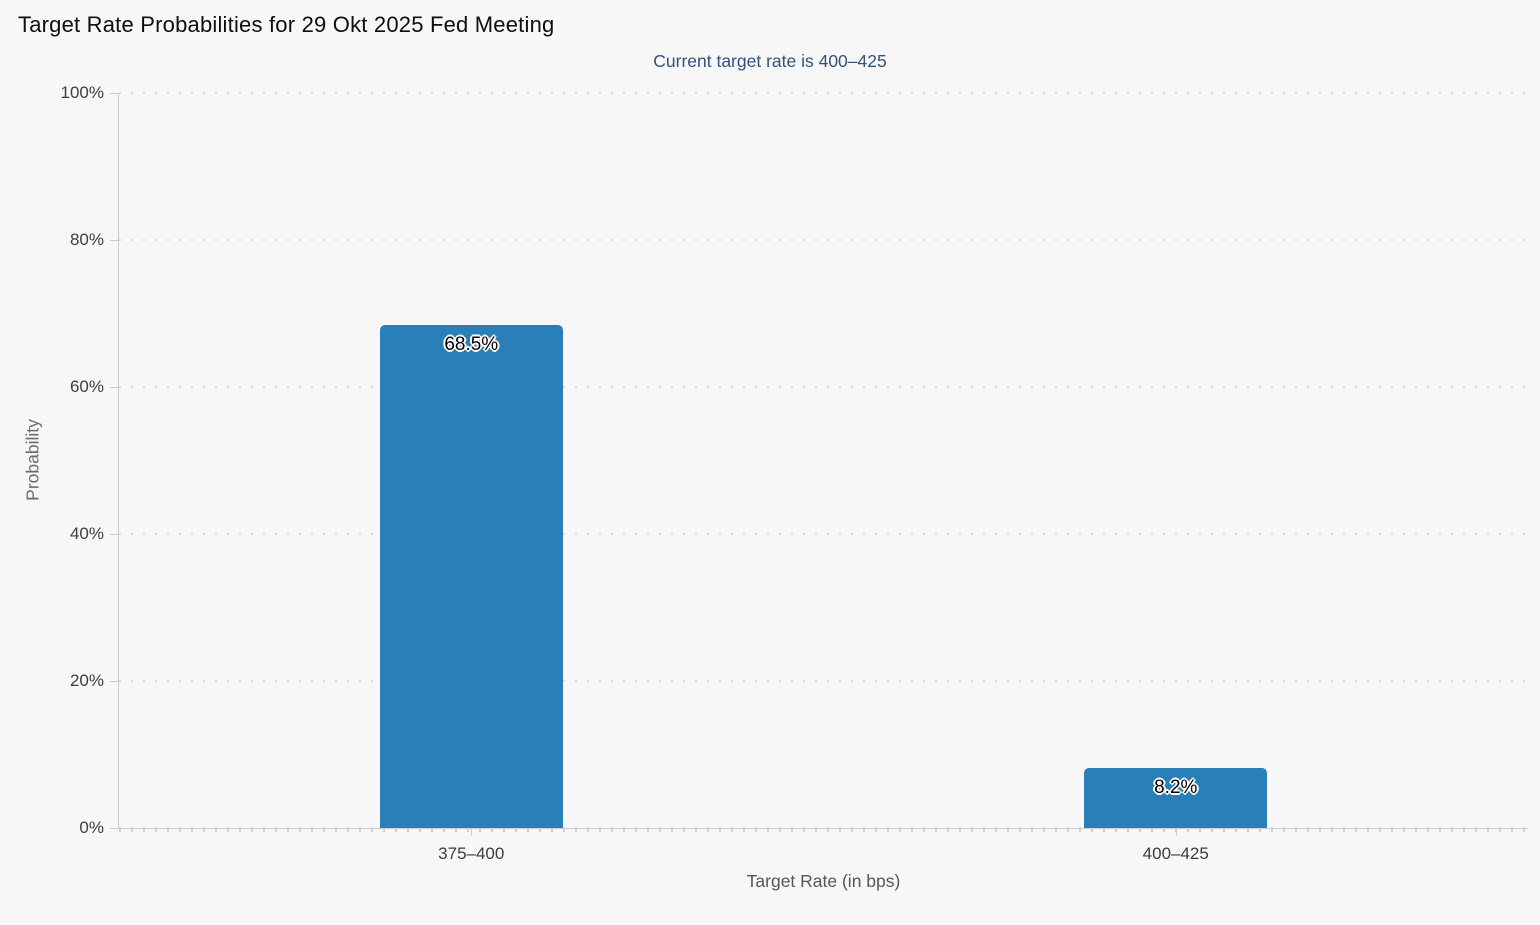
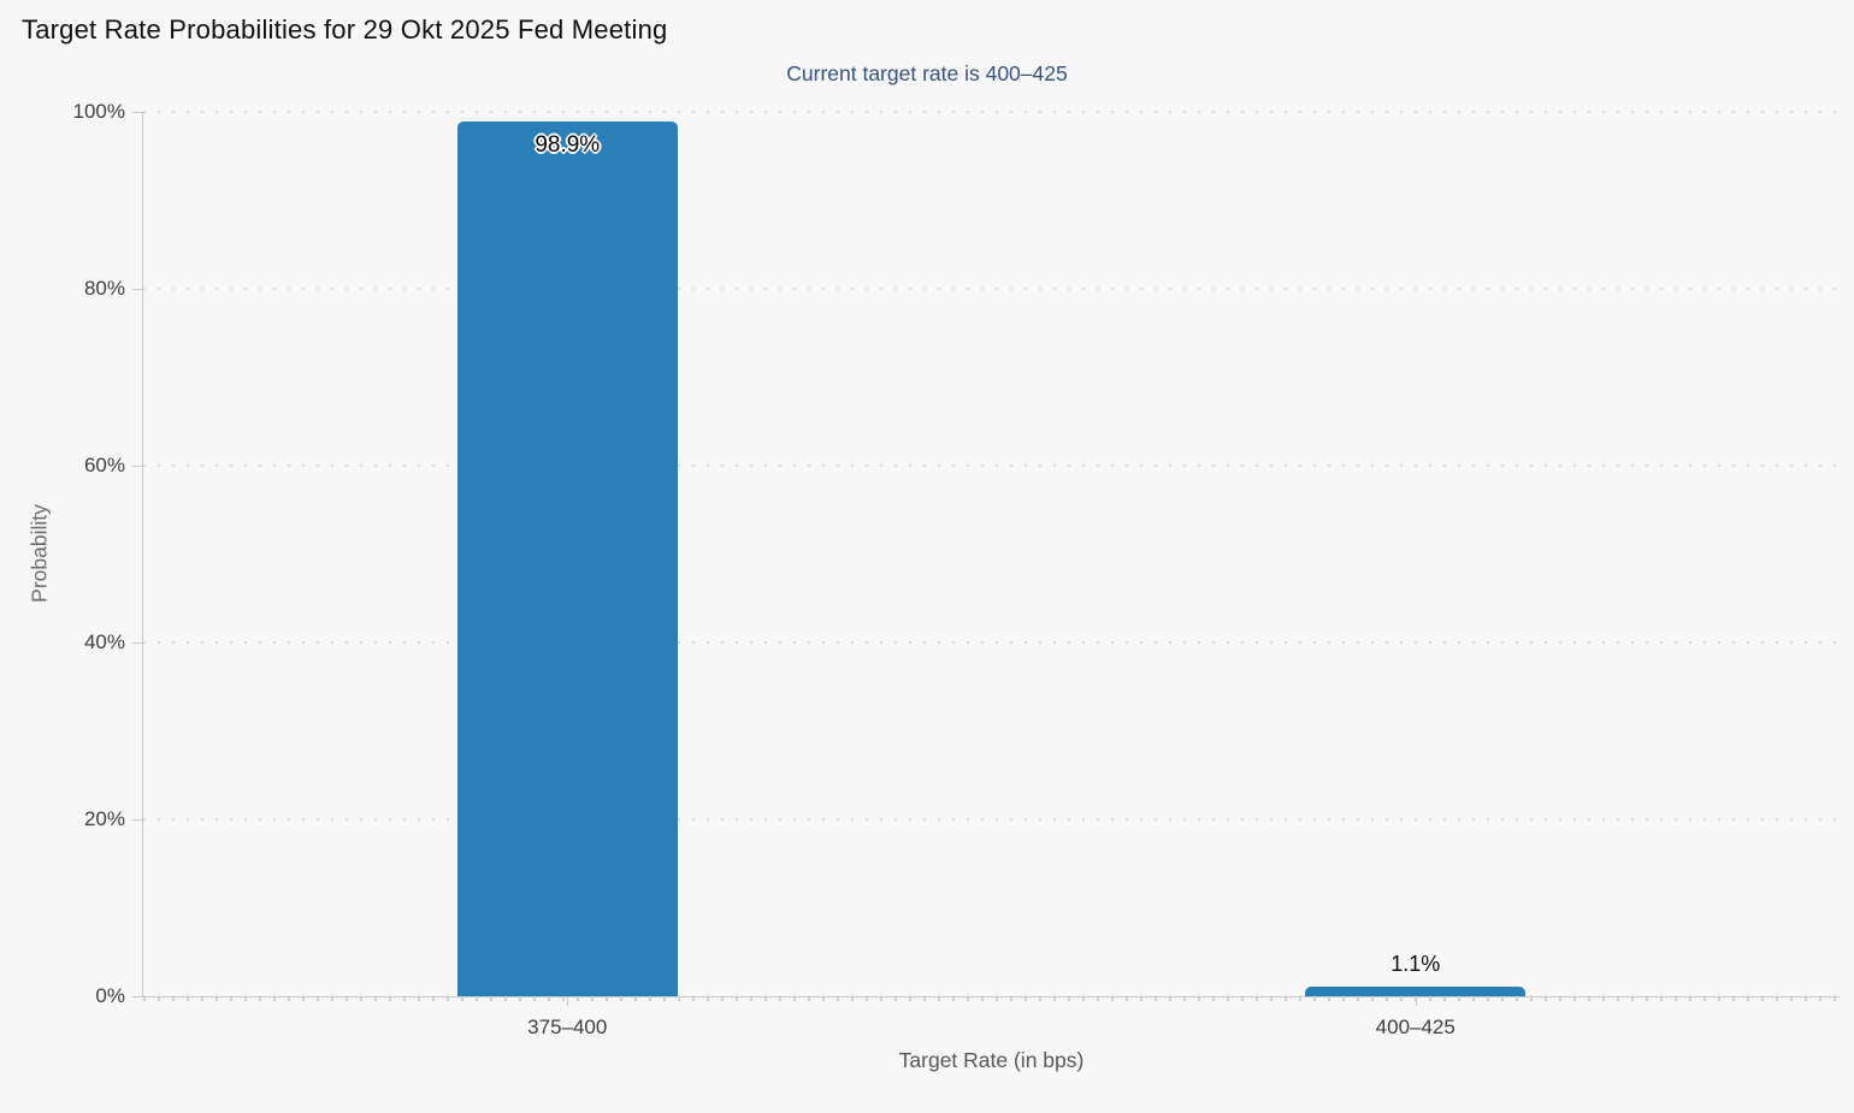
375–400: 68.5% -> 98.9%
400–425: 8.2% -> 1.1%
